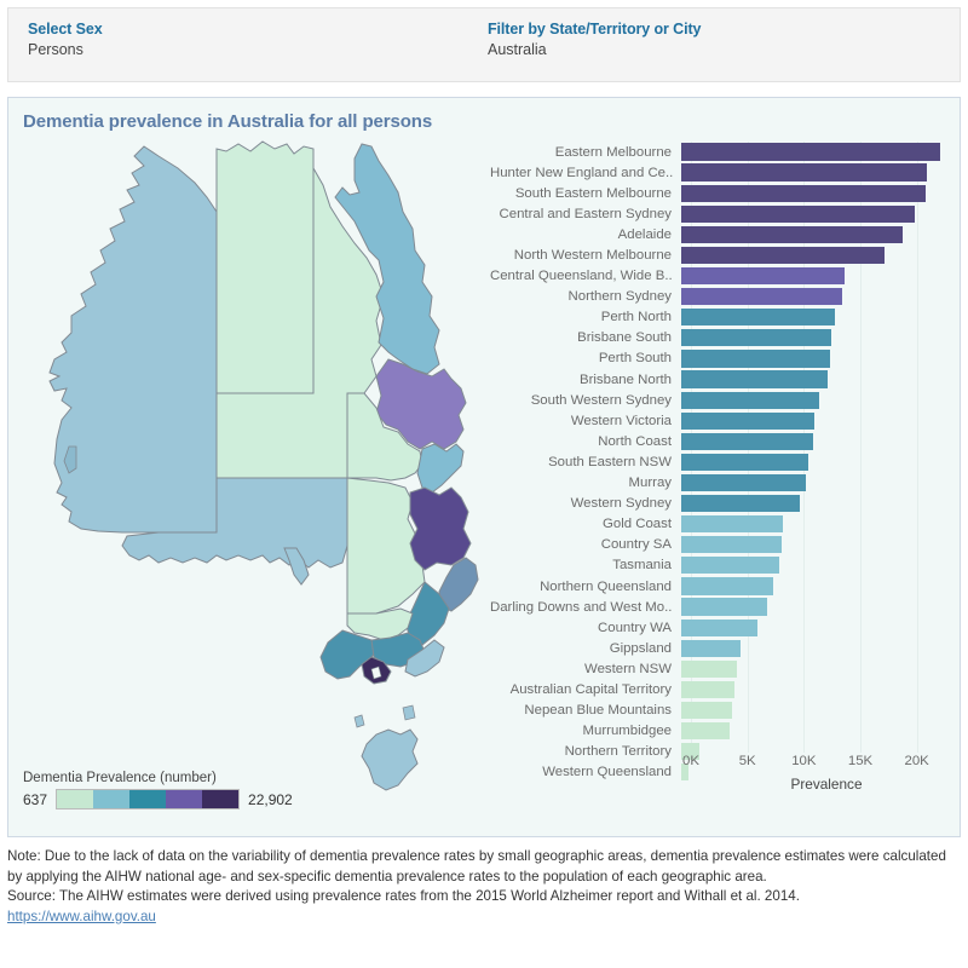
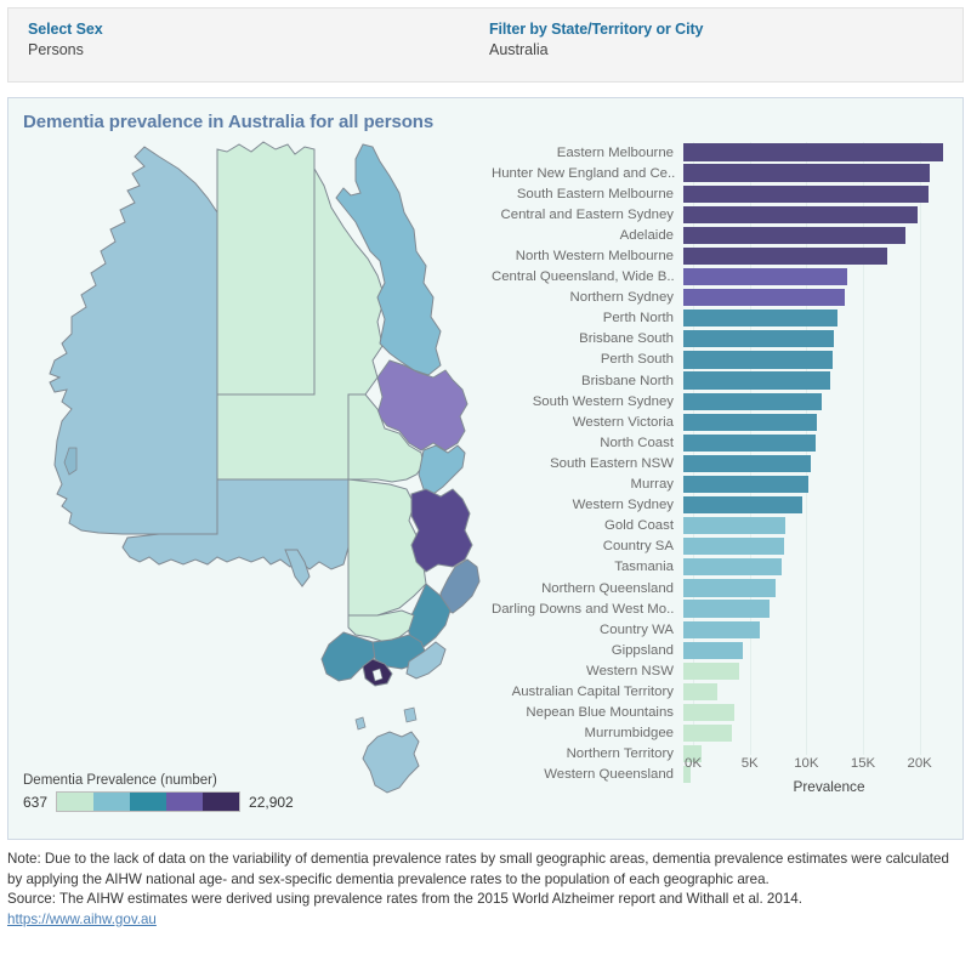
Australian Capital Territory: 5K -> 3K
